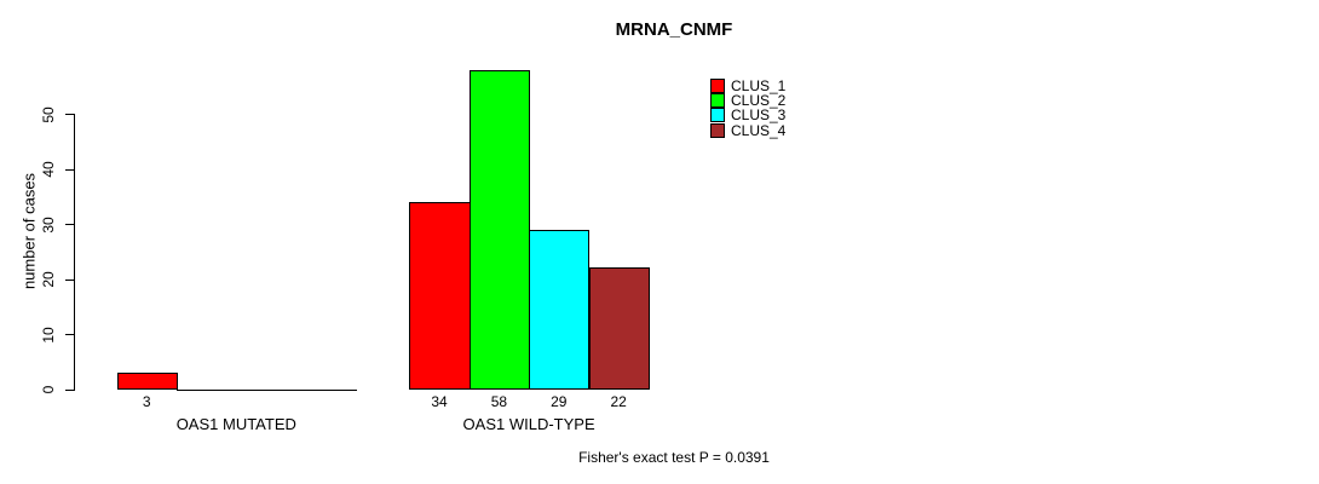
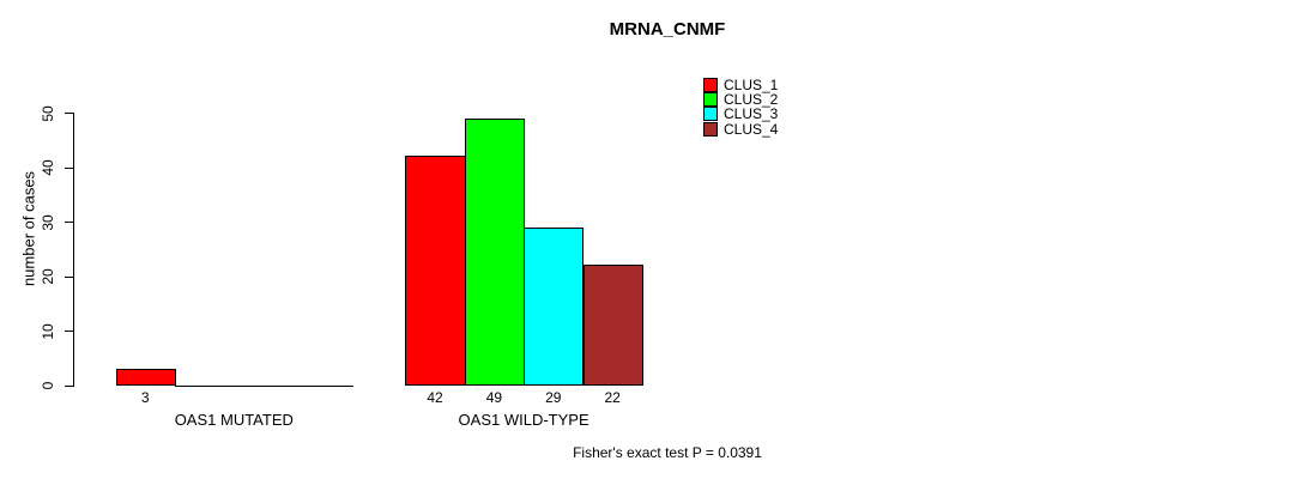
CLUS_1/OAS1 WILD-TYPE: 34 -> 42
CLUS_2/OAS1 WILD-TYPE: 58 -> 49
